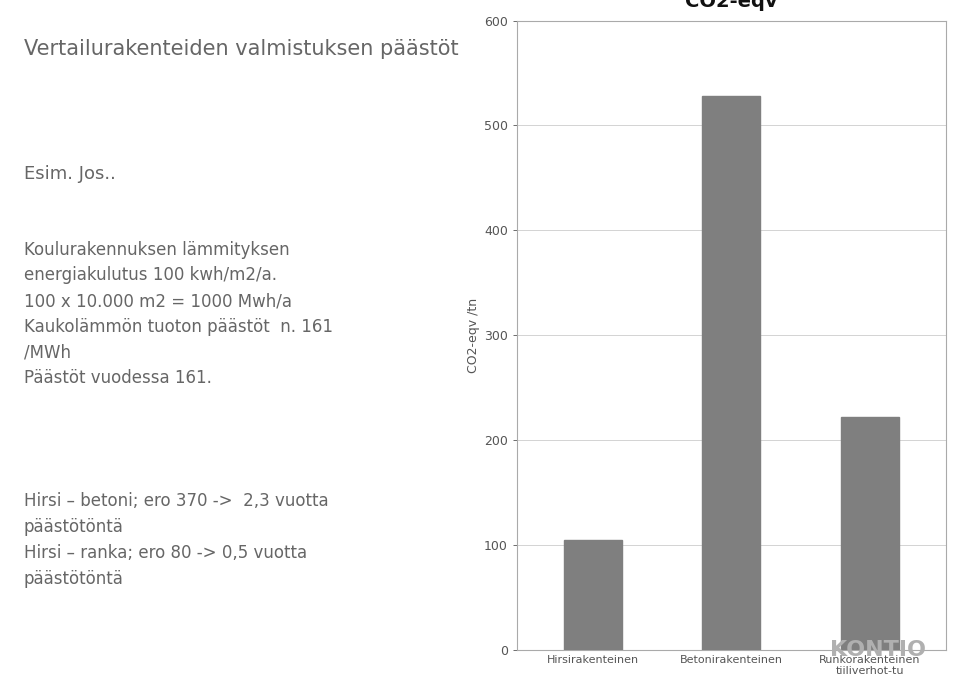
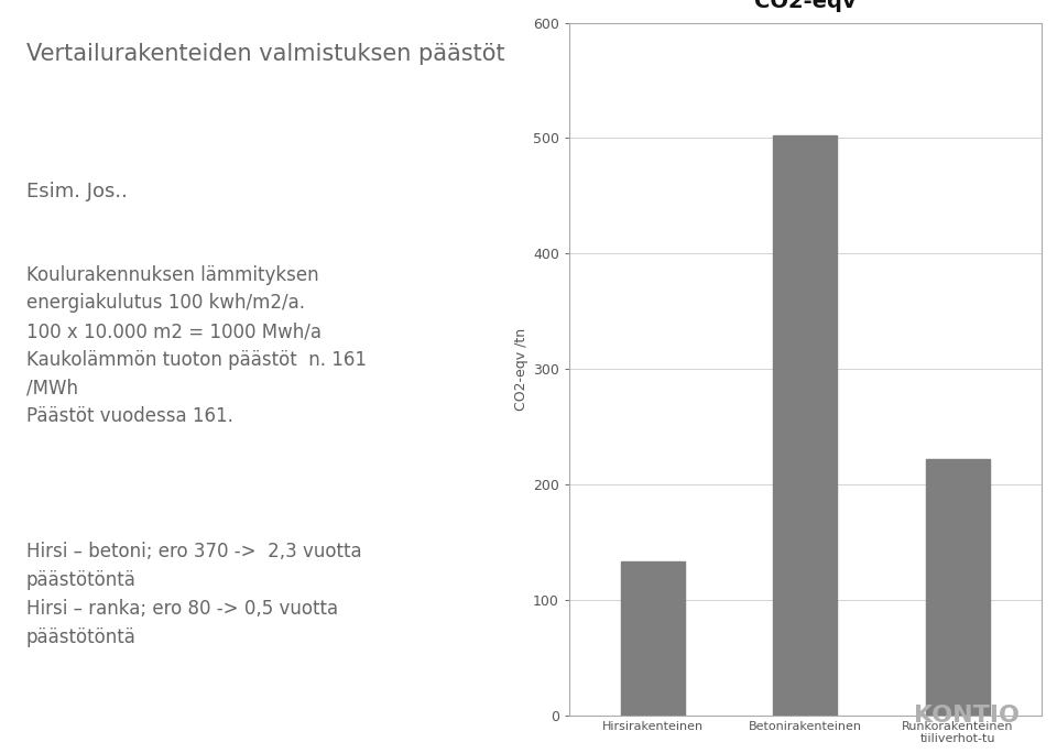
Hirsirakenteinen: 105 -> 133
Betonirakenteinen: 528 -> 502
